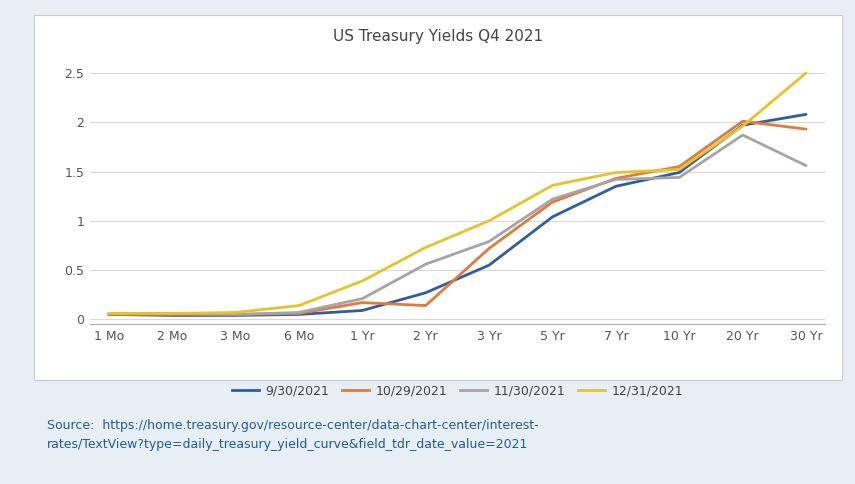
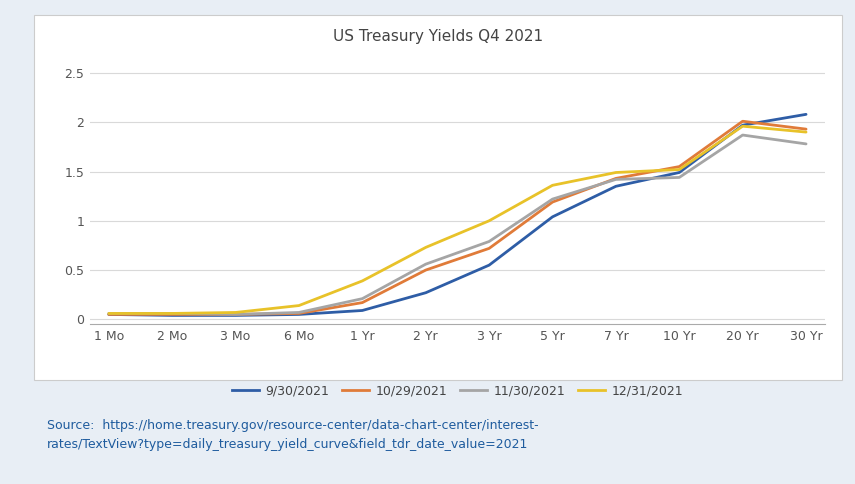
10/29/2021/2 Yr: 0.14 -> 0.50
11/30/2021/30 Yr: 1.56 -> 1.78
12/31/2021/30 Yr: 2.50 -> 1.90
